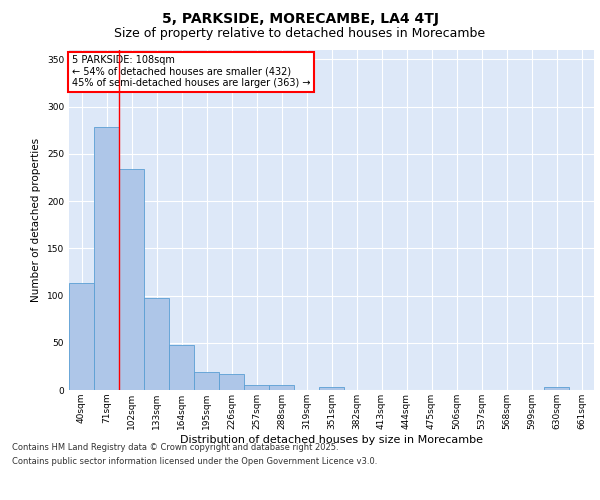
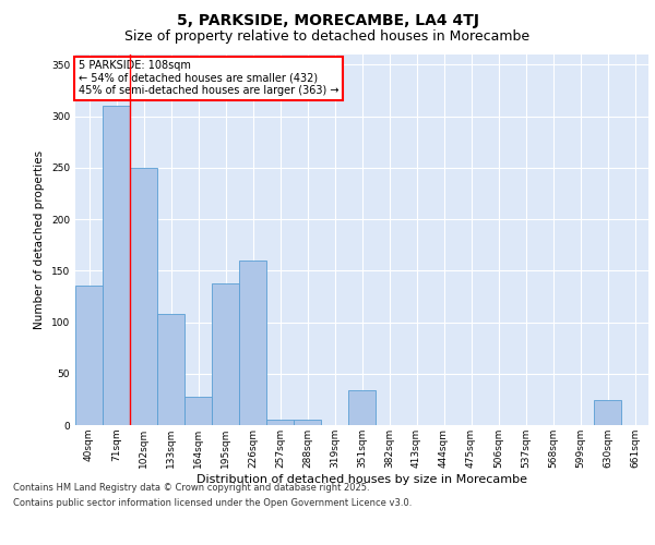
40sqm: 113 -> 136
71sqm: 278 -> 310
102sqm: 234 -> 250
133sqm: 97 -> 108
164sqm: 48 -> 28
195sqm: 19 -> 138
226sqm: 17 -> 160
351sqm: 3 -> 34
630sqm: 3 -> 24
